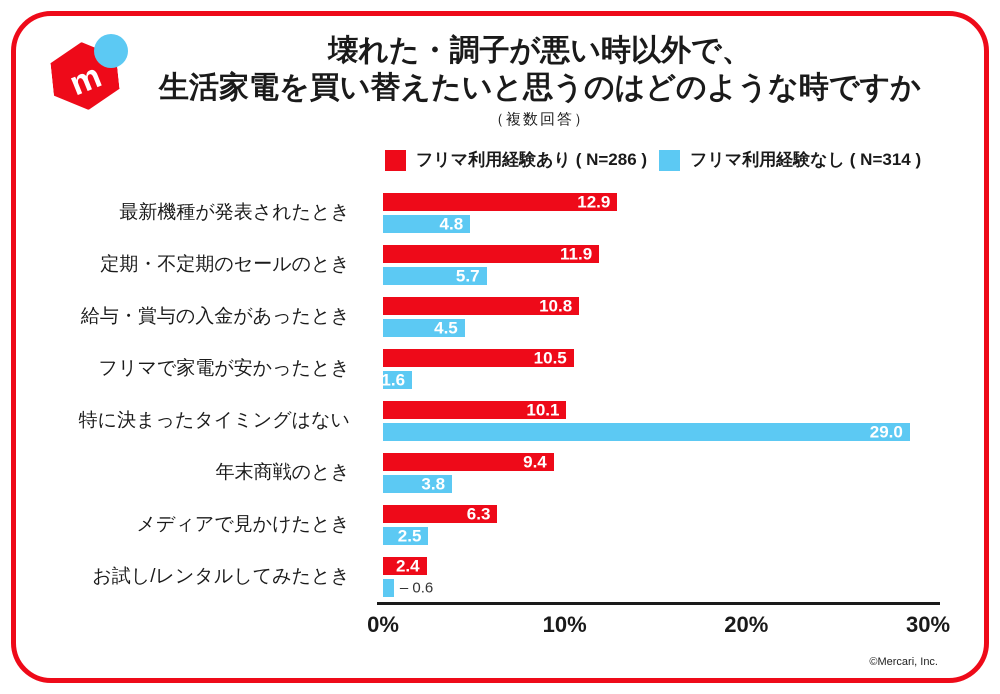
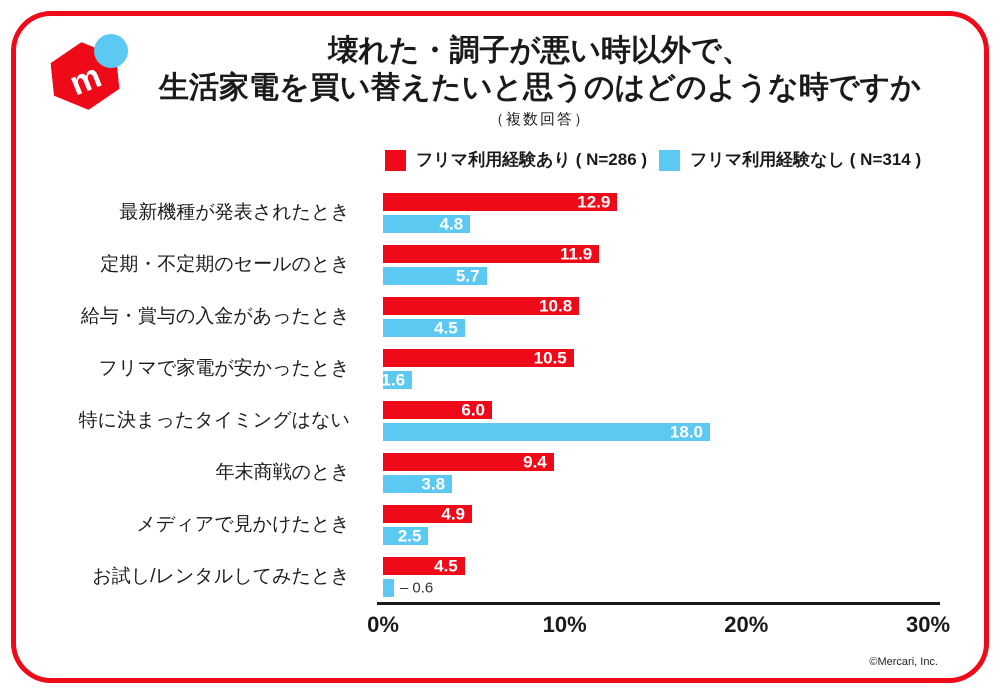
フリマ利用経験あり ( N=286 )/特に決まったタイミングはない: 10.1 -> 6.0
フリマ利用経験なし ( N=314 )/特に決まったタイミングはない: 29.0 -> 18.0
フリマ利用経験あり ( N=286 )/メディアで見かけたとき: 6.3 -> 4.9
フリマ利用経験あり ( N=286 )/お試し/レンタルしてみたとき: 2.4 -> 4.5
